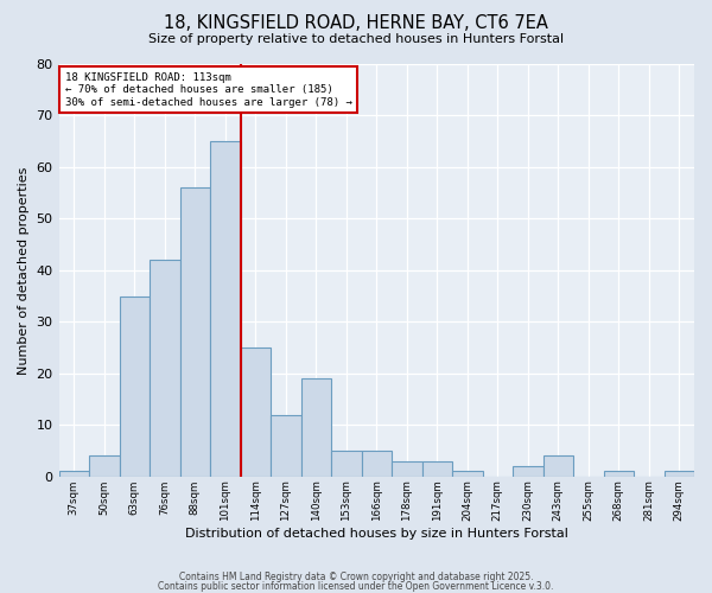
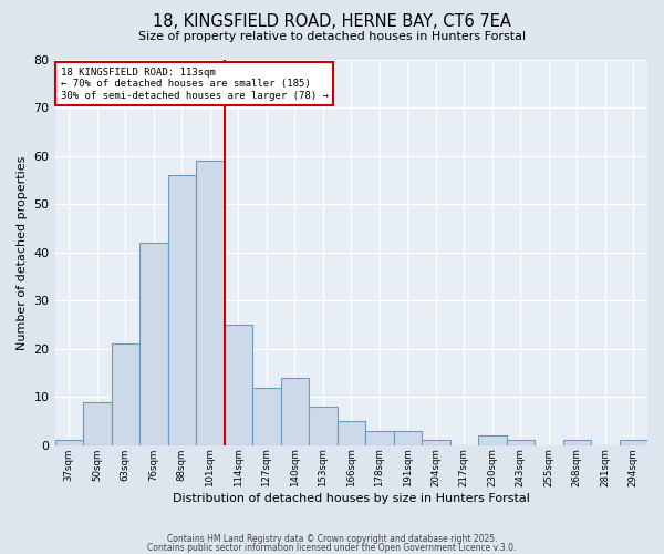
50sqm: 4 -> 9
63sqm: 35 -> 21
101sqm: 65 -> 59
140sqm: 19 -> 14
153sqm: 5 -> 8
243sqm: 4 -> 1
